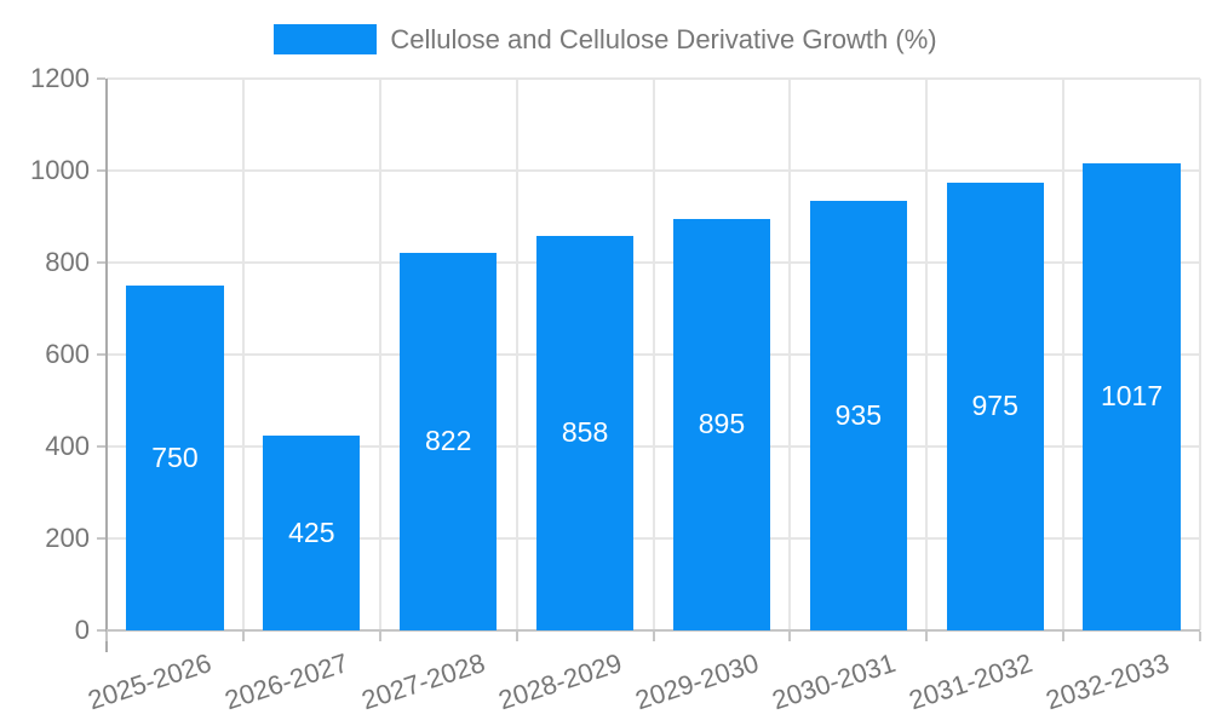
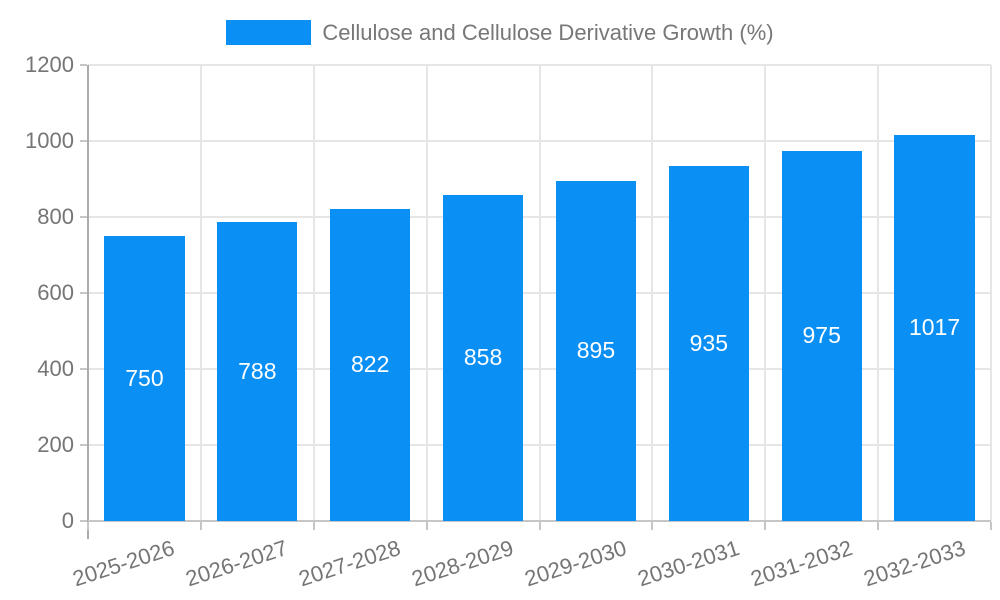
2026-2027: 425 -> 788
